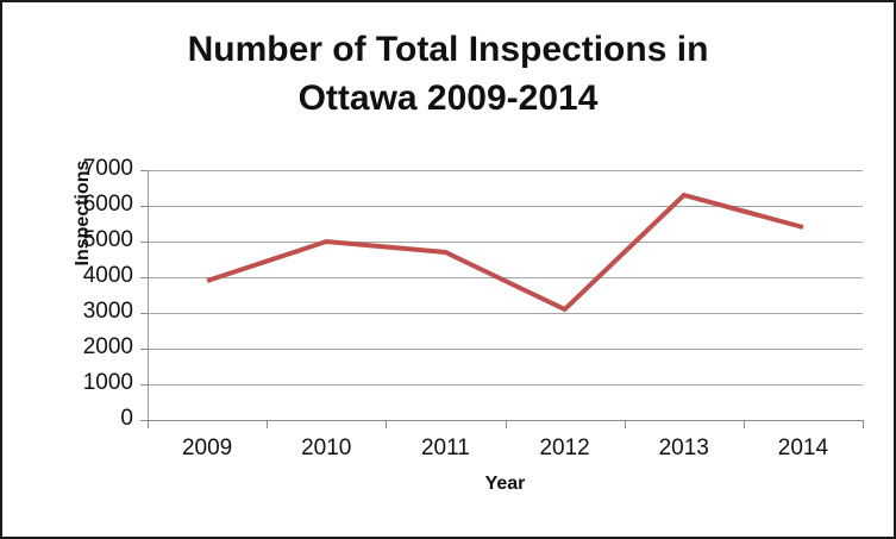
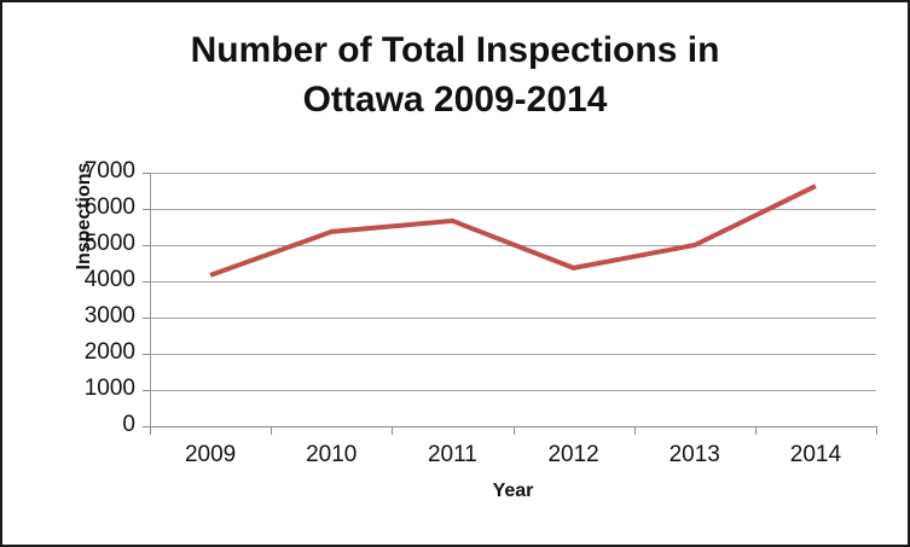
2009: 3900 -> 4200
2010: 5000 -> 5400
2011: 4700 -> 5700
2012: 3100 -> 4400
2013: 6300 -> 5000
2014: 5400 -> 6600
